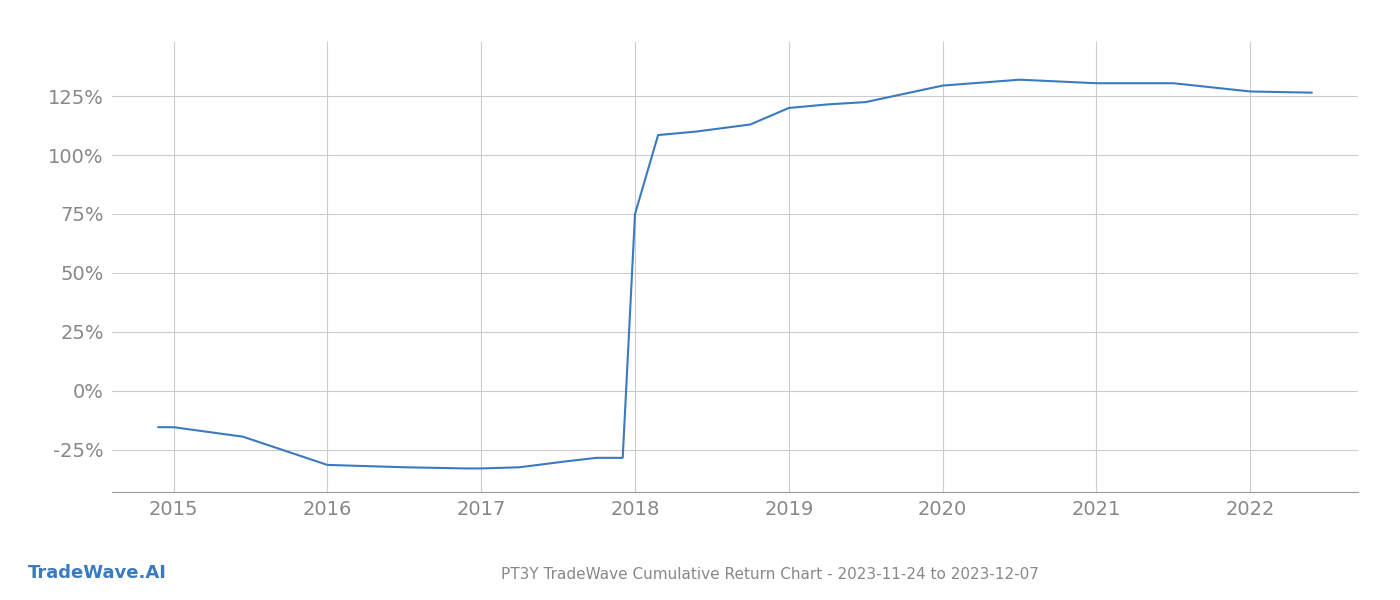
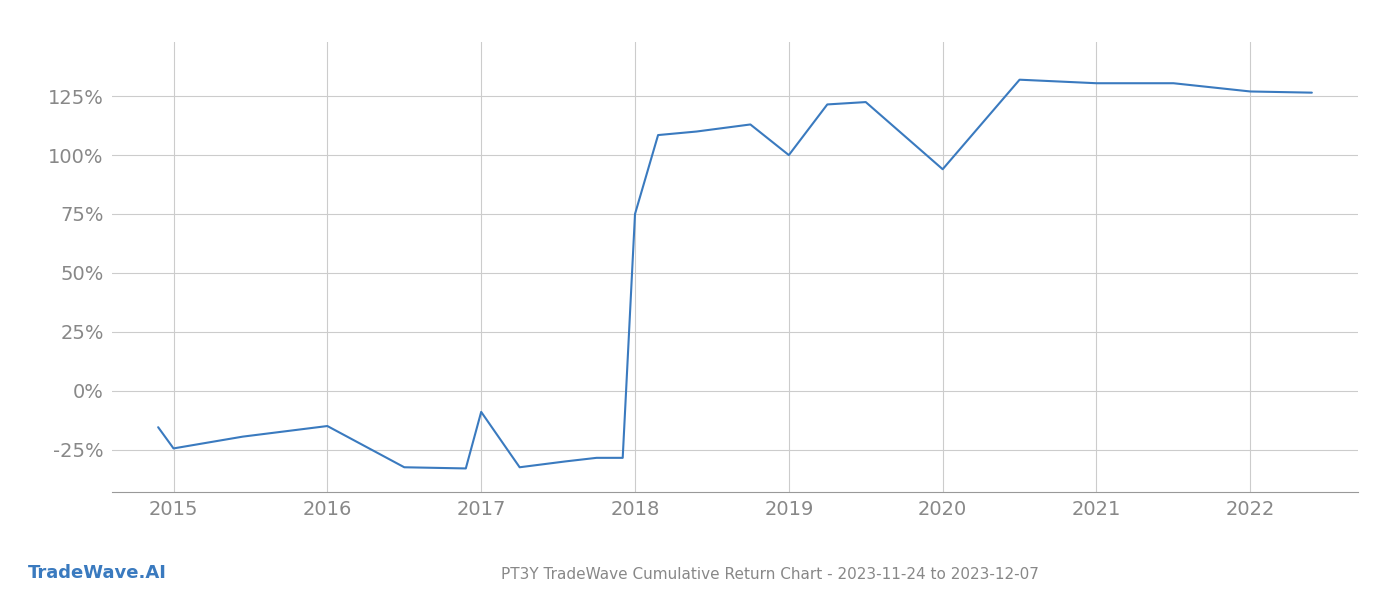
2015: -15.5% -> -24.5%
2016: -31.5% -> -15.0%
2017: -33.0% -> -9.0%
2019: 120.0% -> 100.0%
2020: 129.5% -> 94.0%
